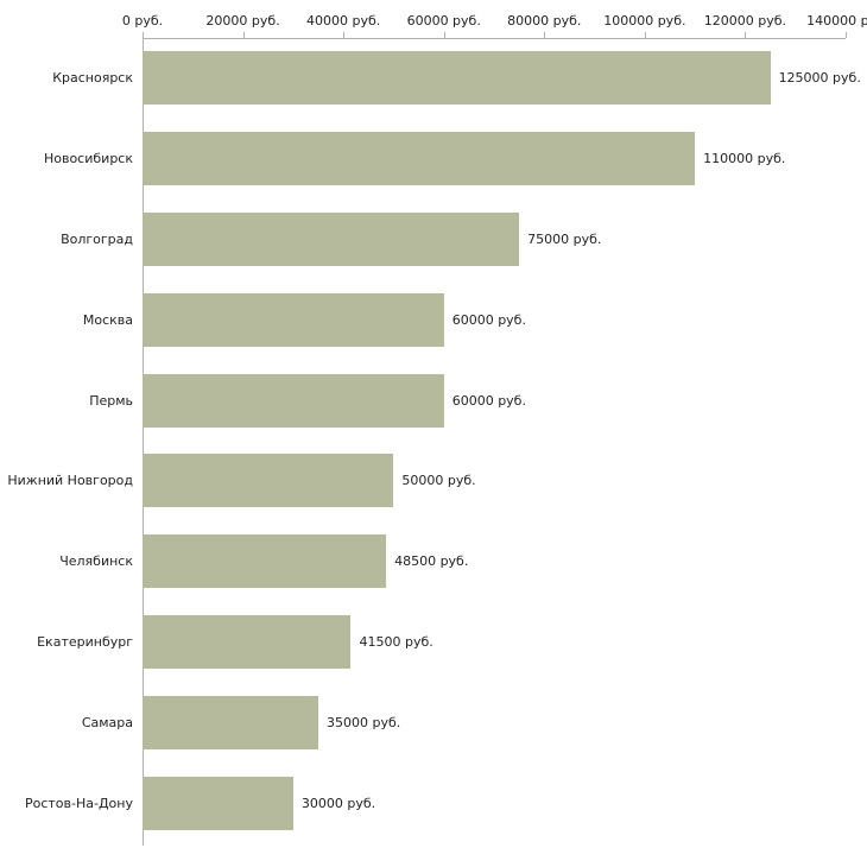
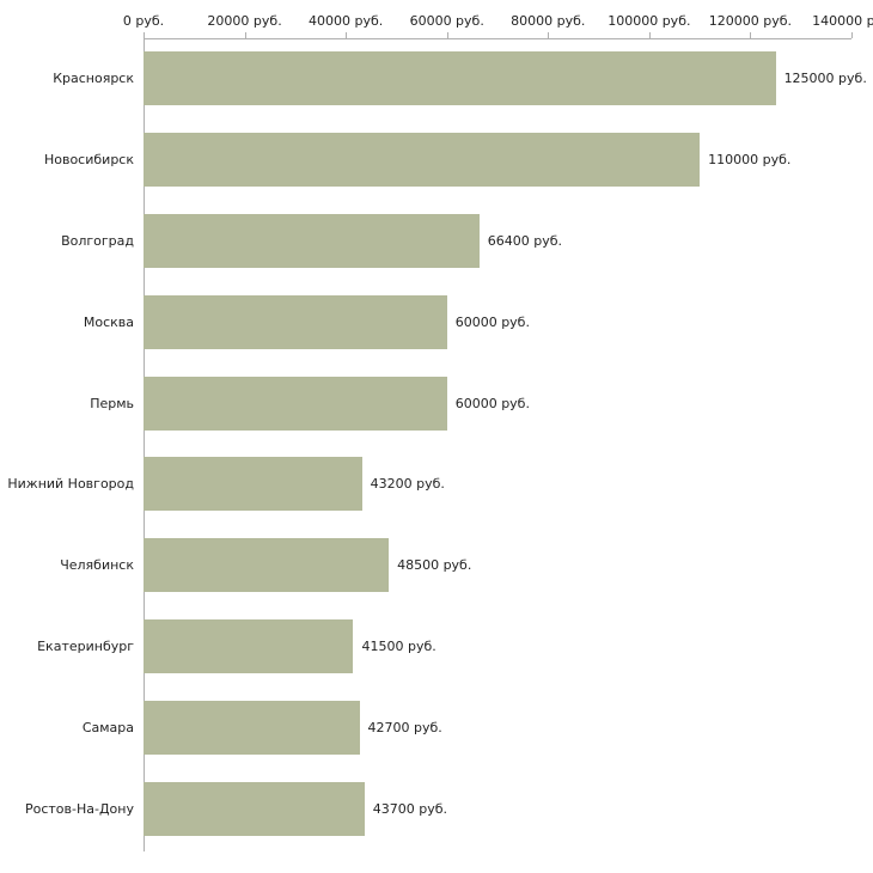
Волгоград: 75000 -> 66400
Нижний Новгород: 50000 -> 43200
Самара: 35000 -> 42700
Ростов-На-Дону: 30000 -> 43700
